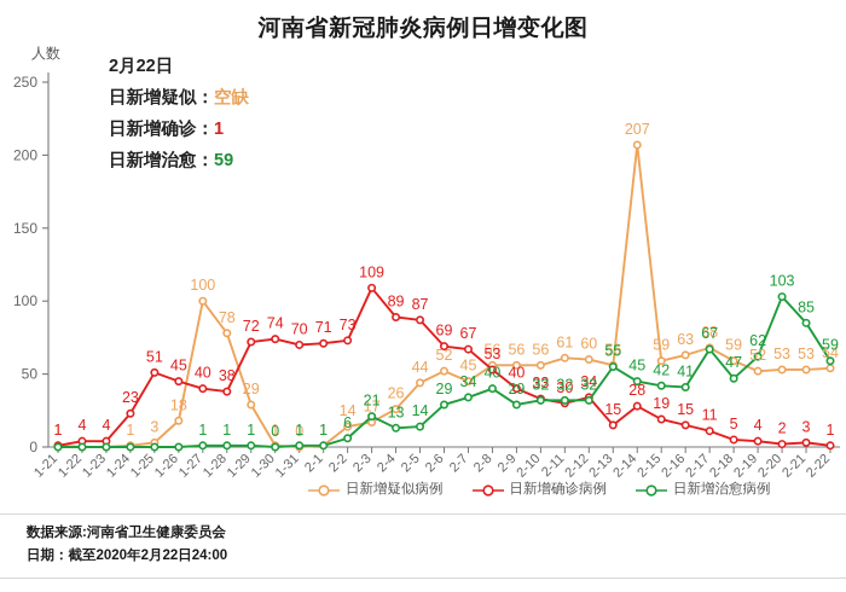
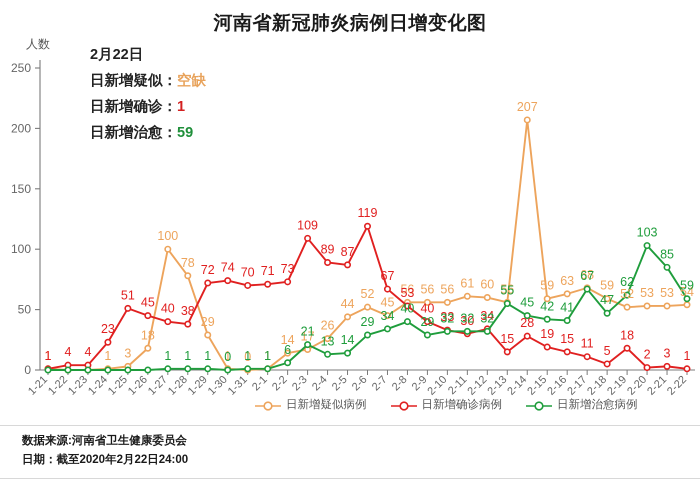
日新增确诊病例/2-6: 69 -> 119
日新增确诊病例/2-19: 4 -> 18
